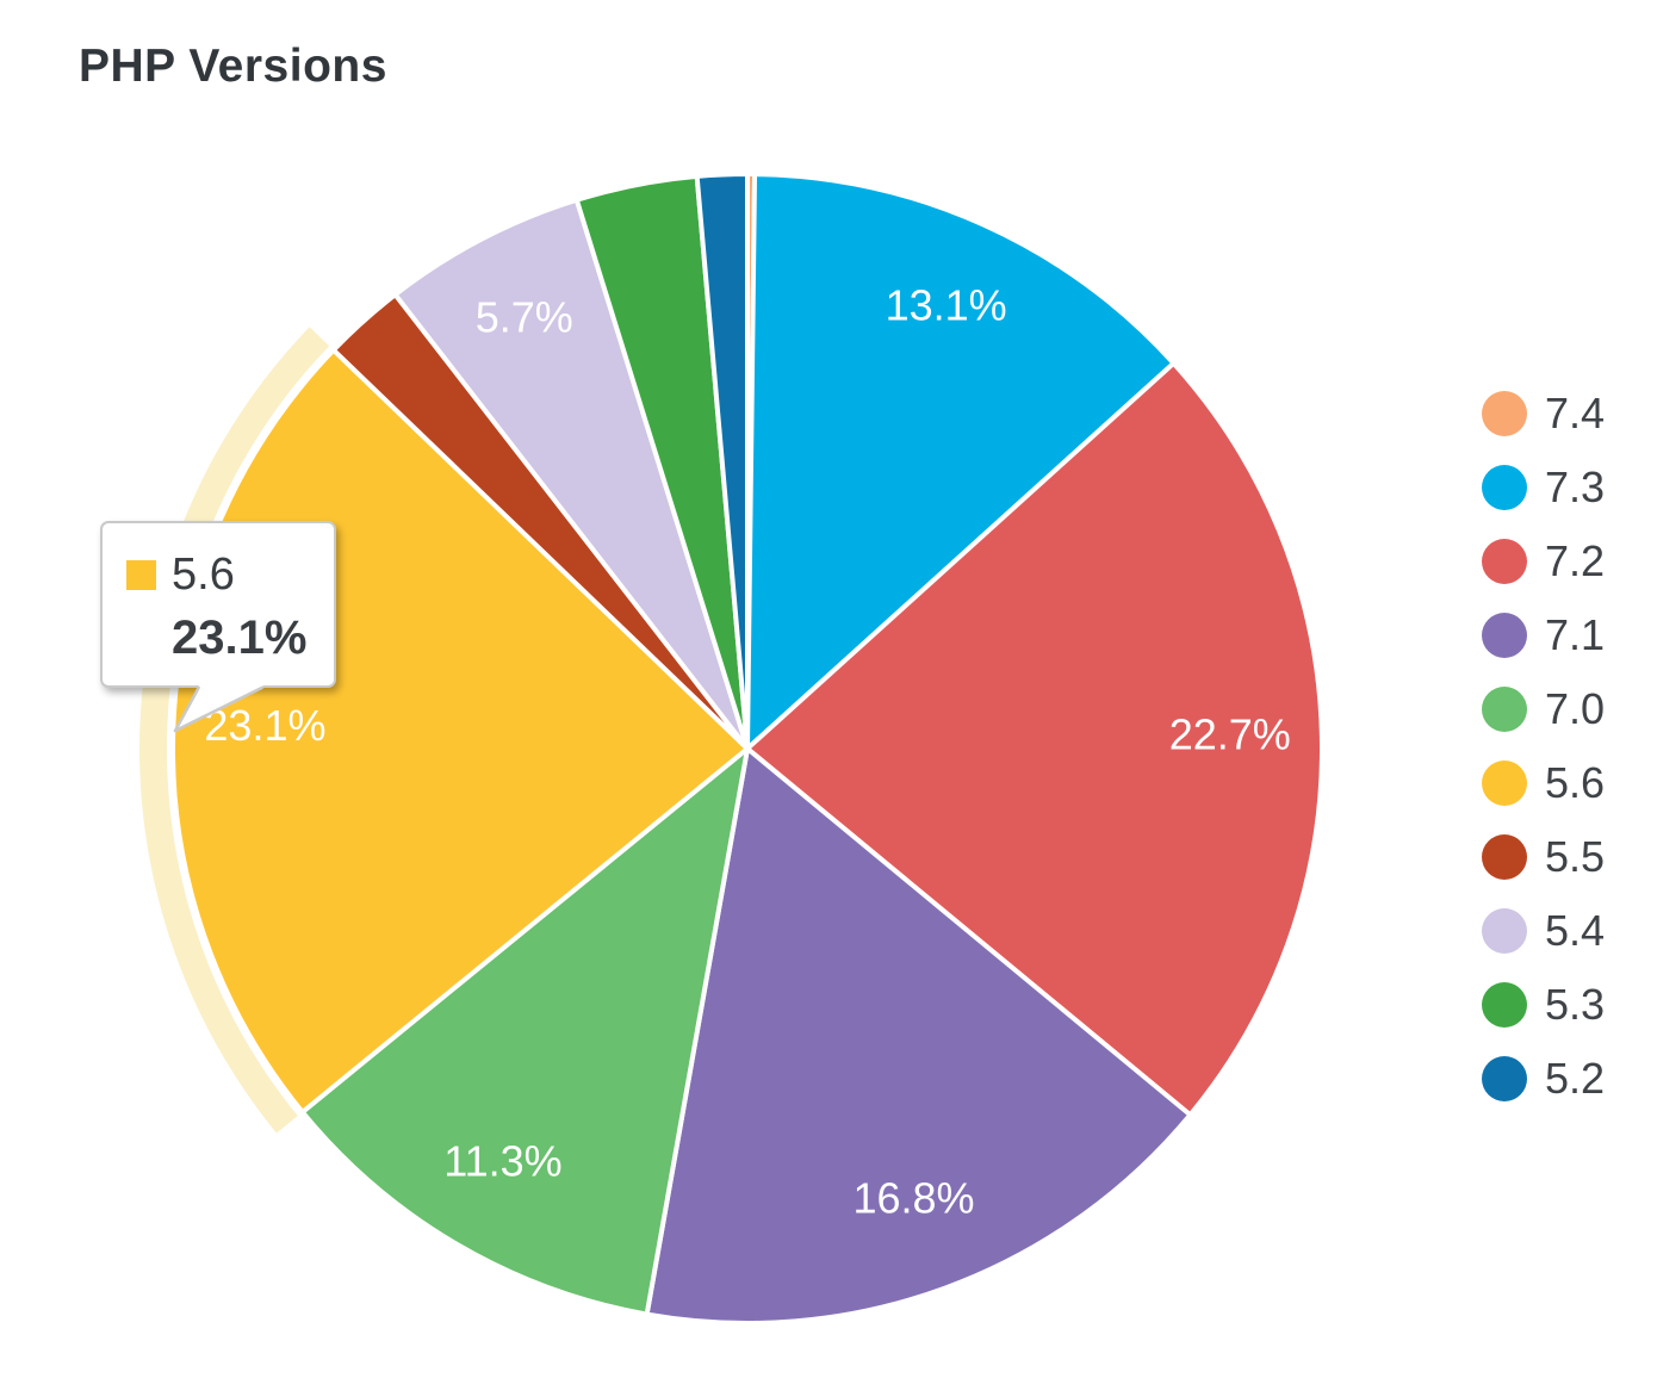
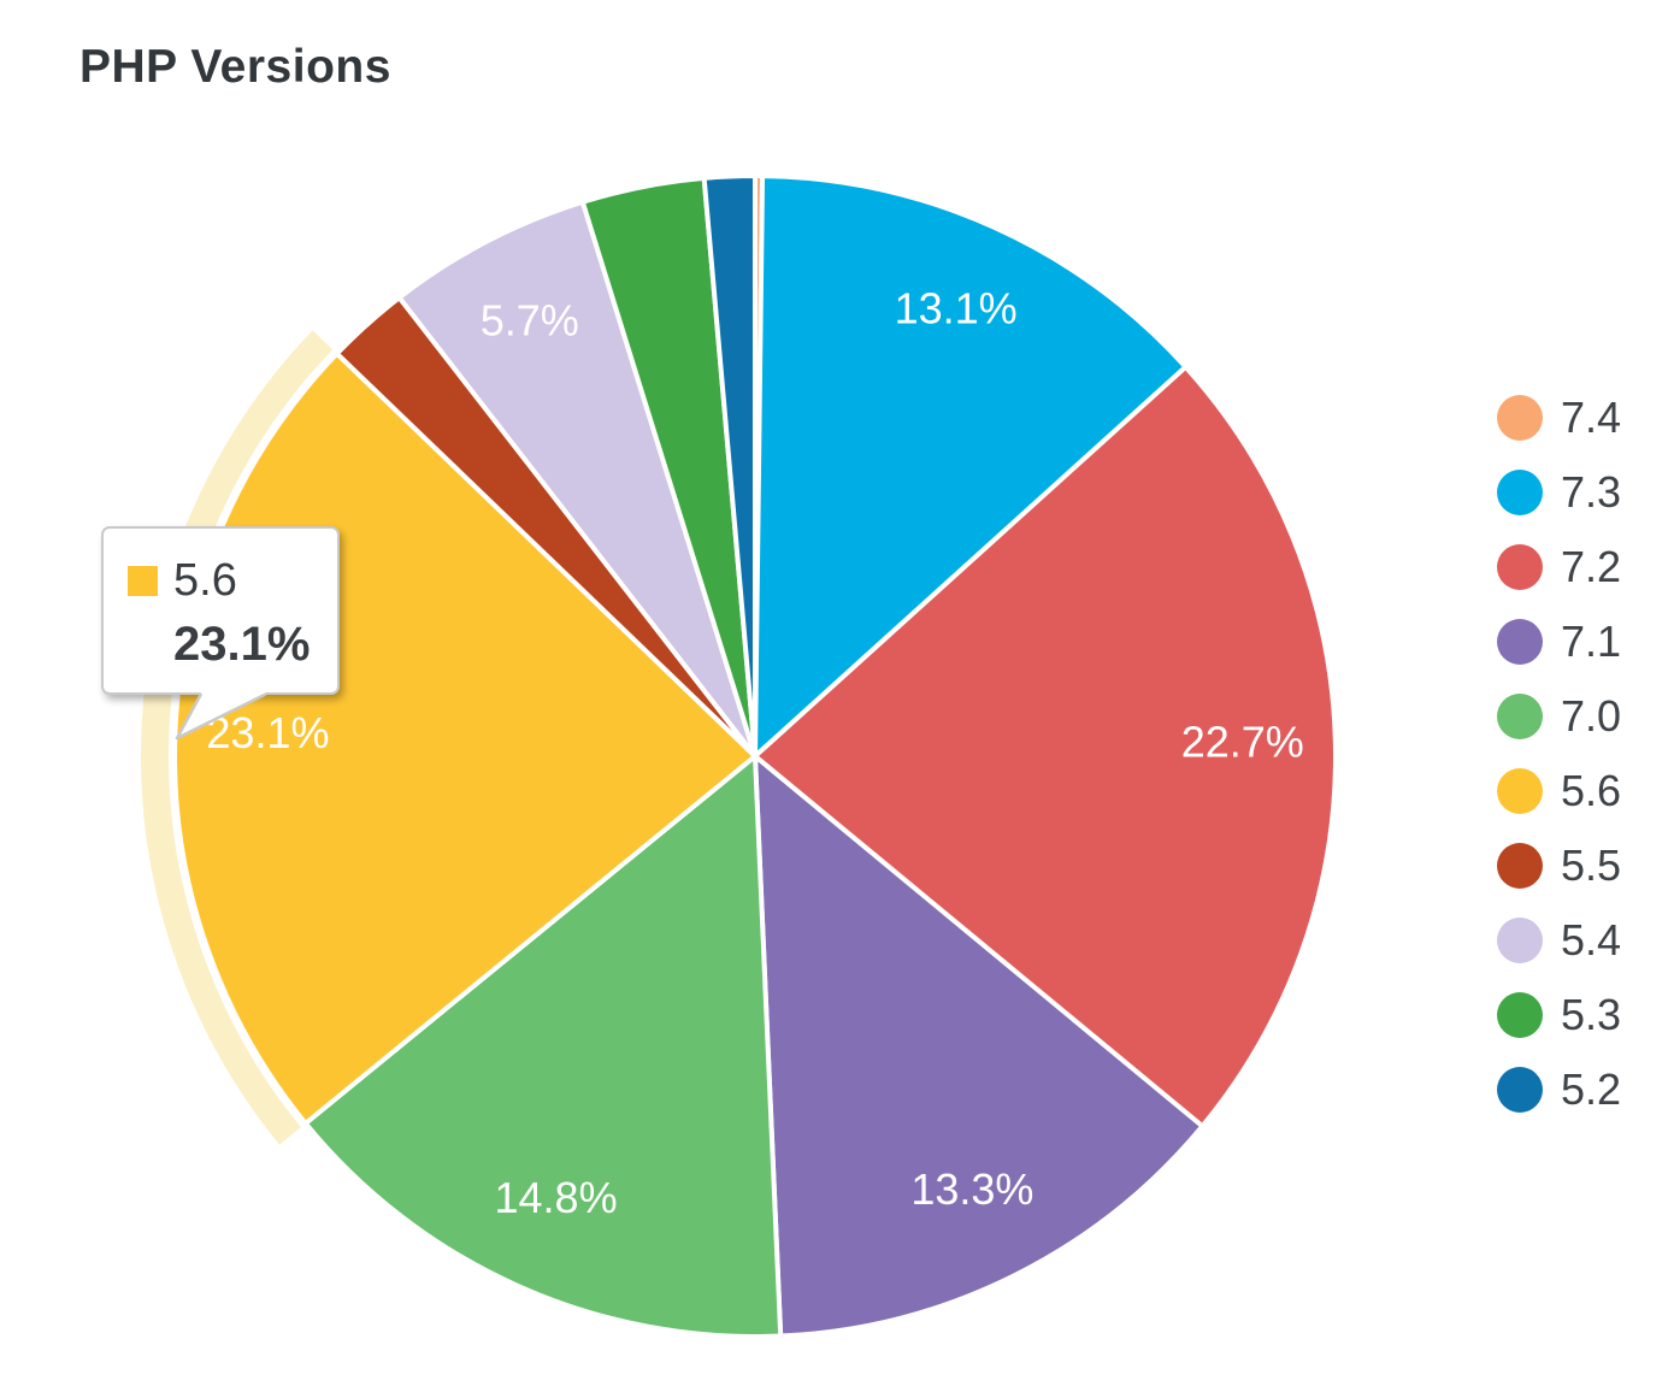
7.1: 16.8% -> 13.3%
7.0: 11.3% -> 14.8%
